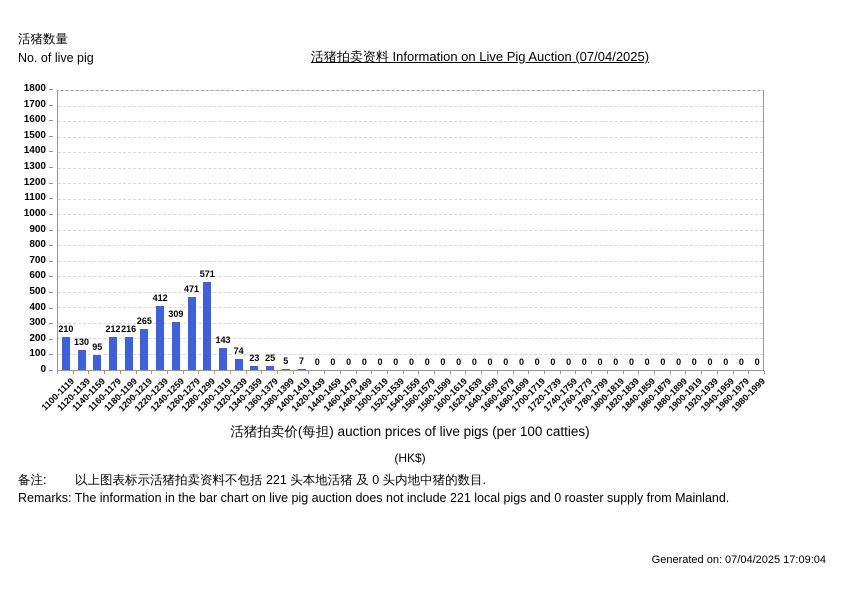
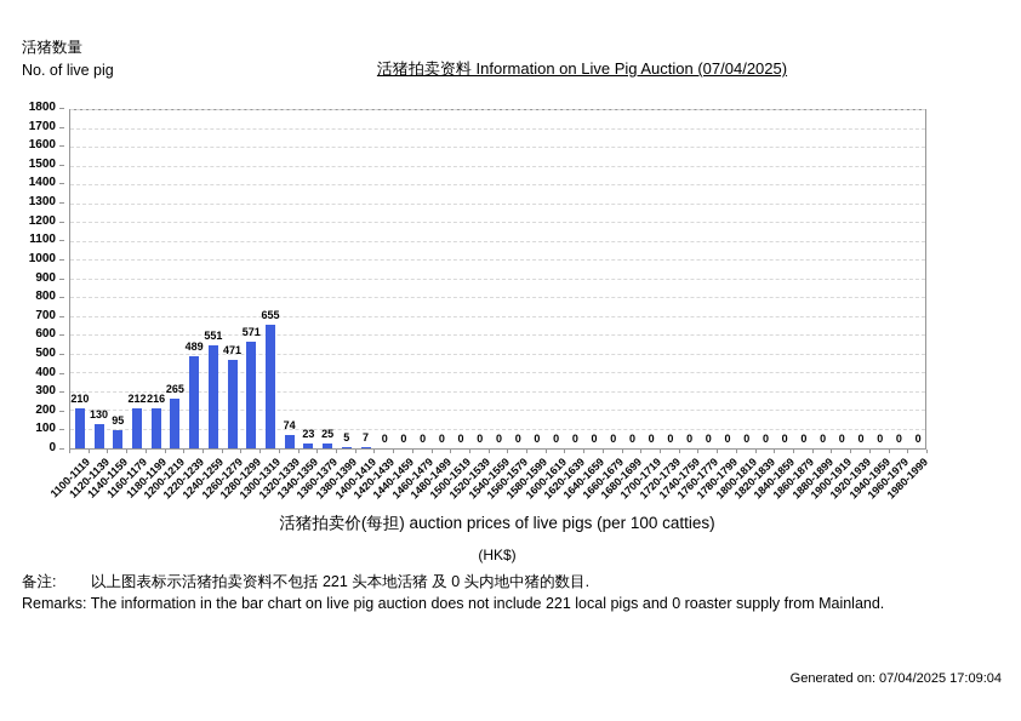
1220-1239: 412 -> 489
1240-1259: 309 -> 551
1300-1319: 143 -> 655
